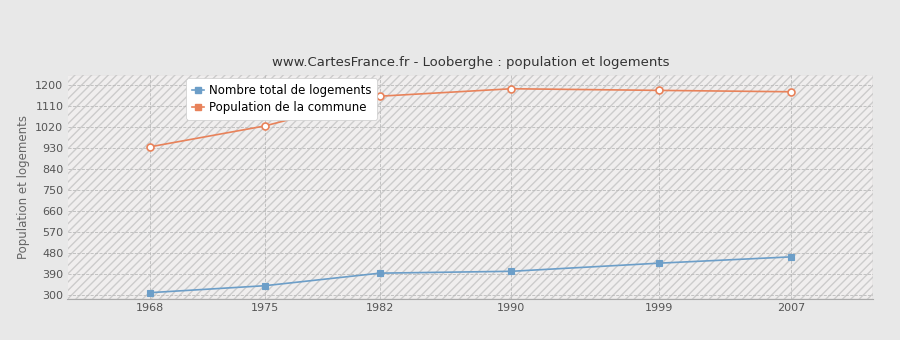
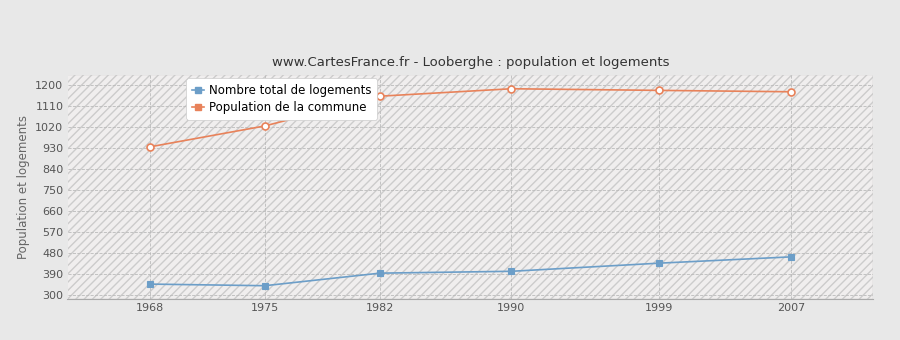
Nombre total de logements/1968: 308 -> 345
